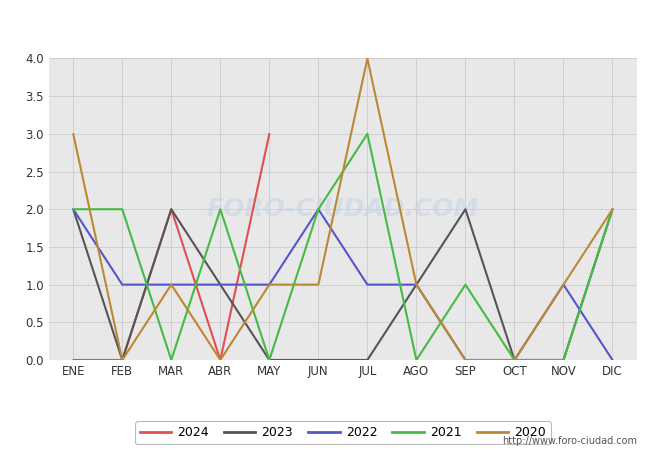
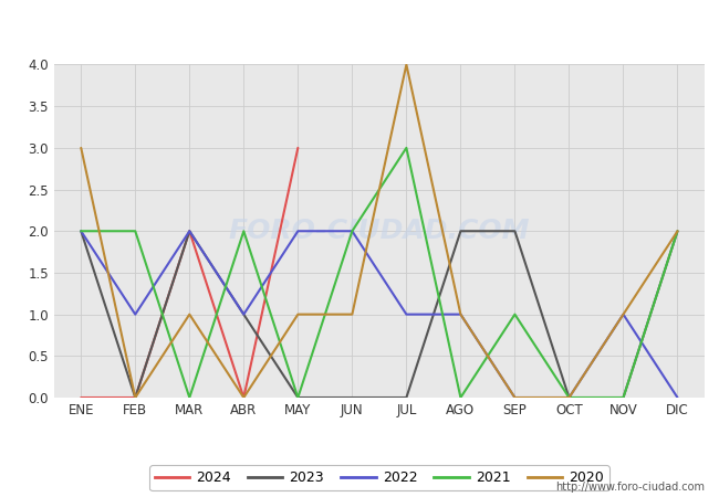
2022/MAR: 1 -> 2
2022/MAY: 1 -> 2
2023/AGO: 1 -> 2
